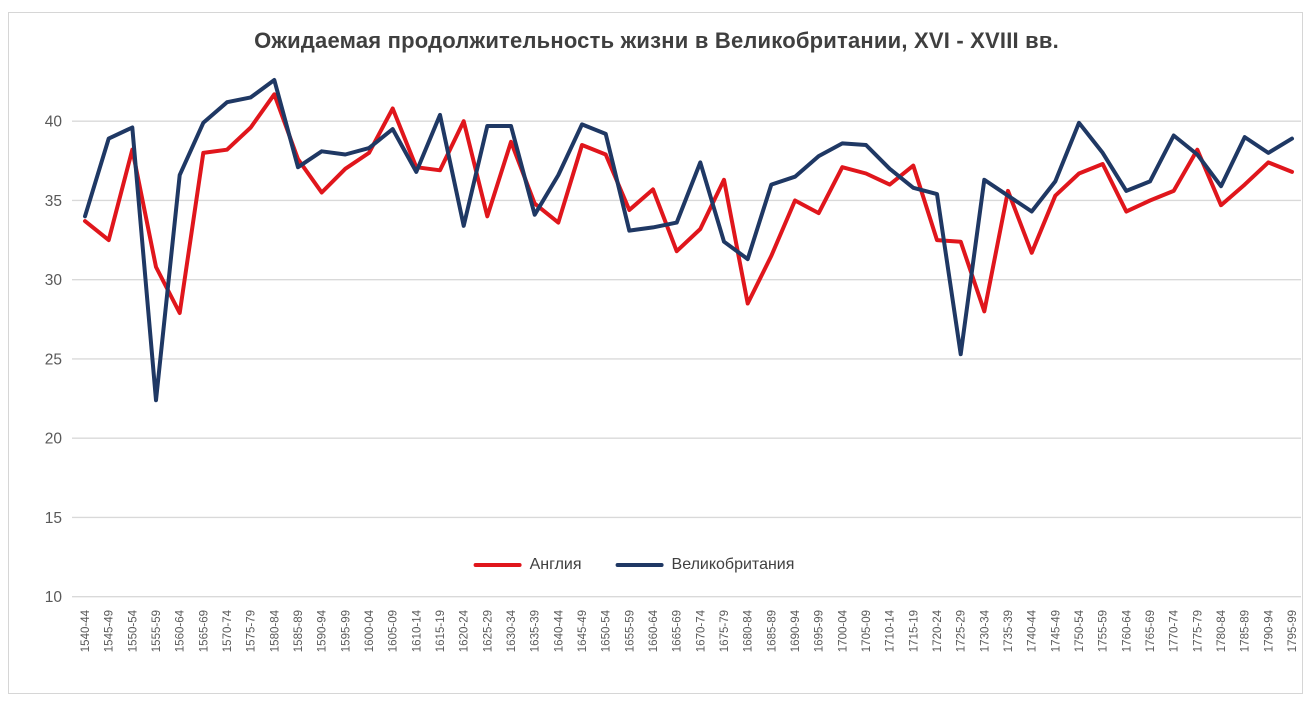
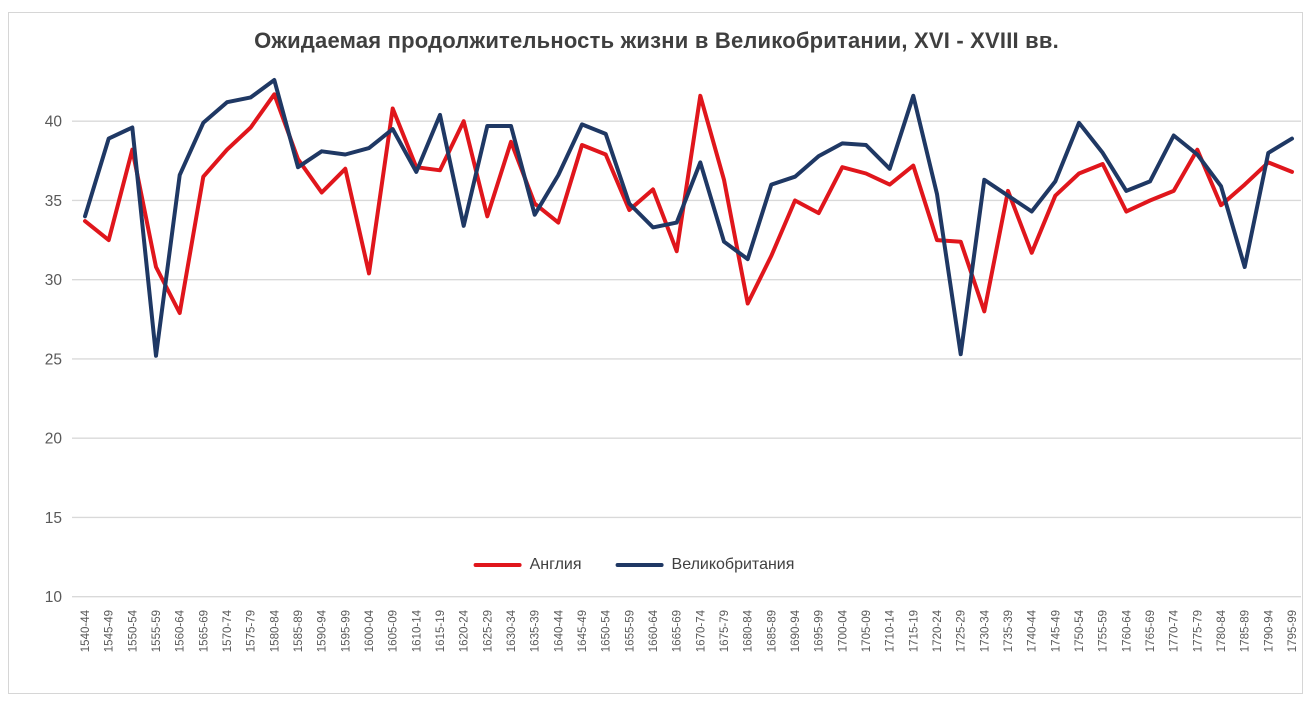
Великобритания/1555-59: 22.4 -> 25.2
Англия/1565-69: 38.0 -> 36.5
Англия/1600-04: 38.0 -> 30.4
Великобритания/1655-59: 33.1 -> 34.8
Англия/1670-74: 33.2 -> 41.6
Великобритания/1715-19: 35.8 -> 41.6
Великобритания/1785-89: 39.0 -> 30.8
